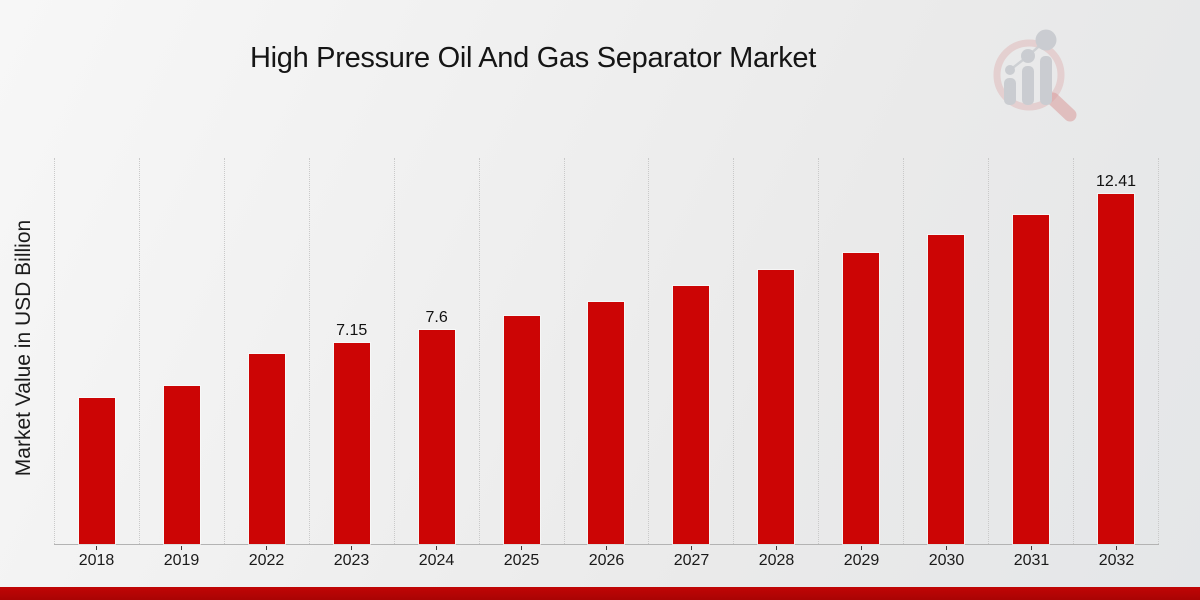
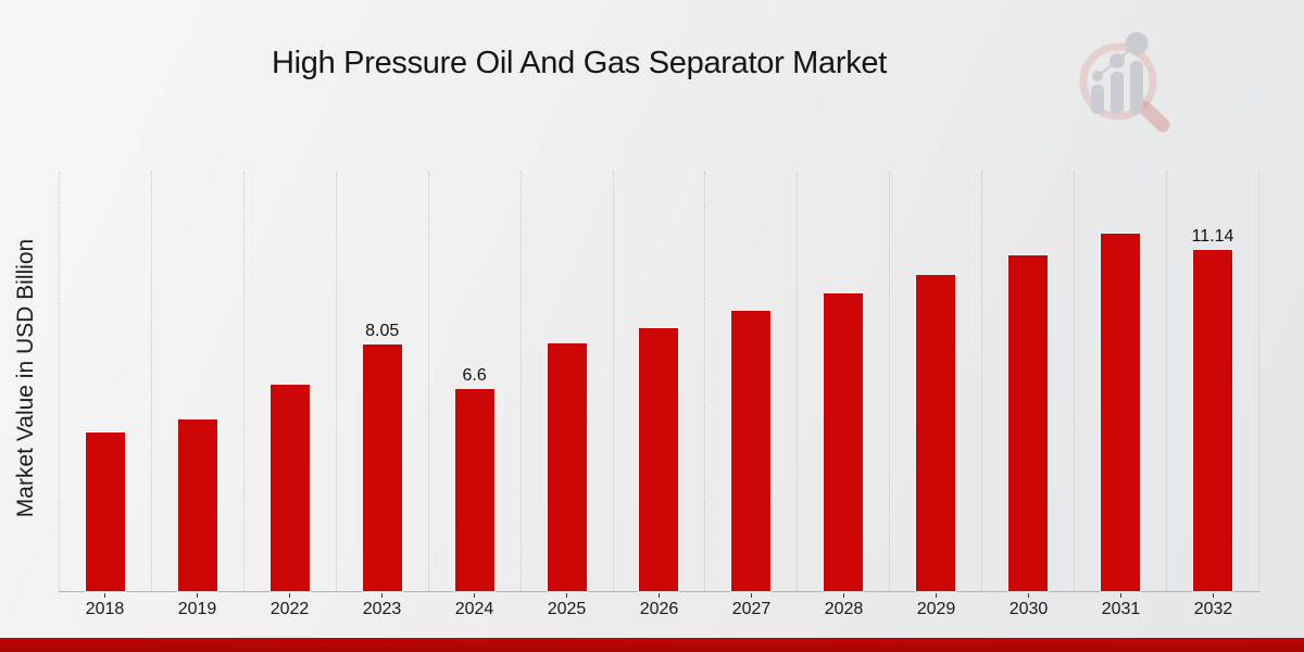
2023: 7.15 -> 8.05
2024: 7.6 -> 6.6
2032: 12.41 -> 11.14
